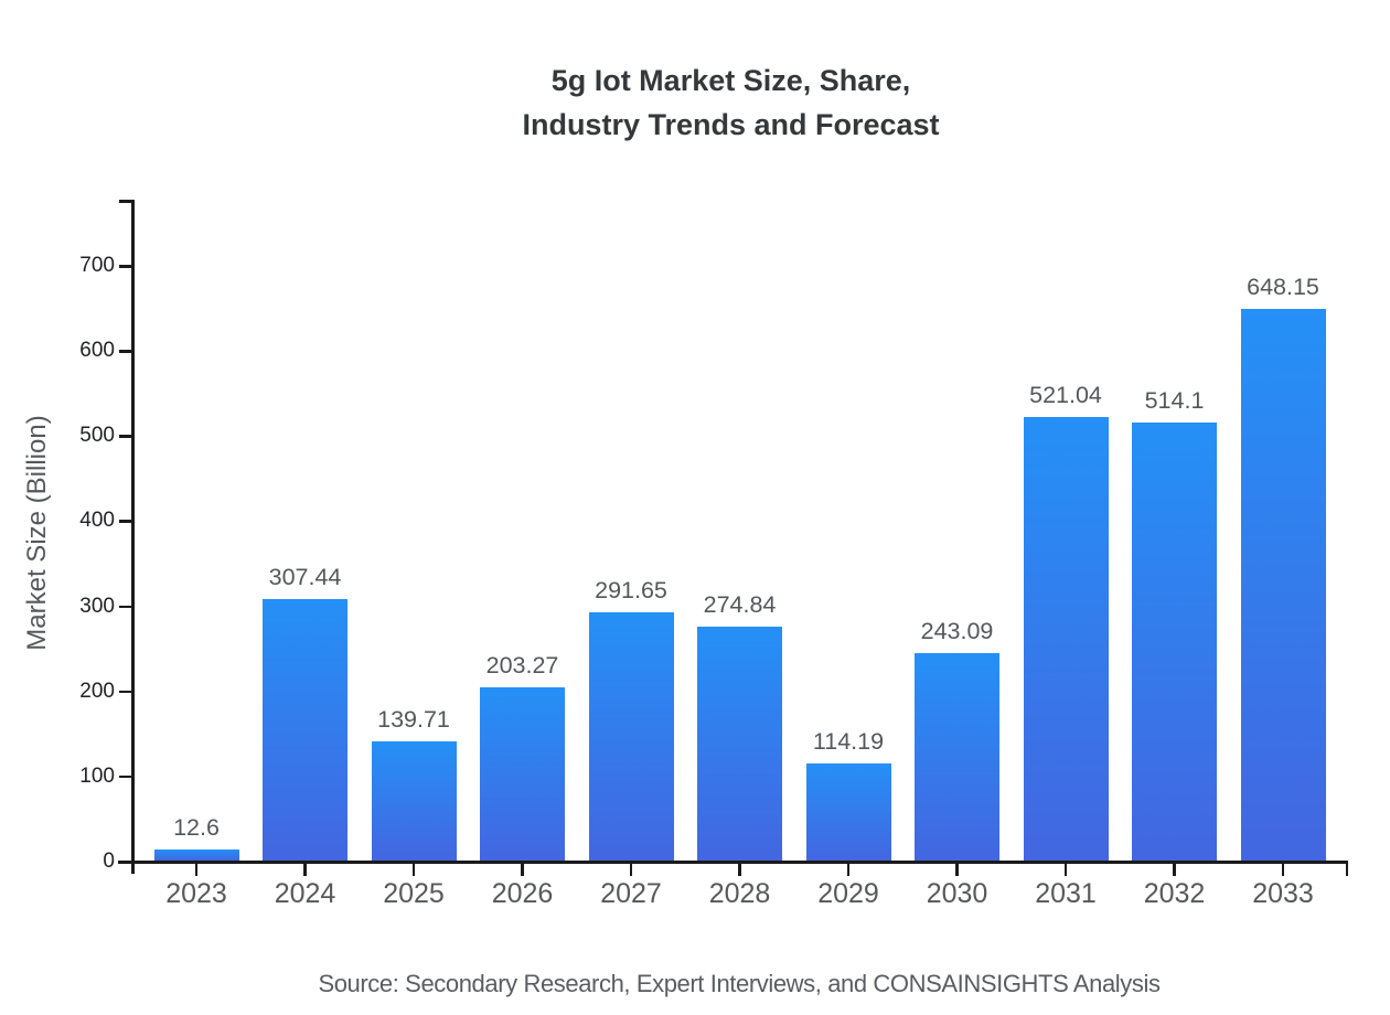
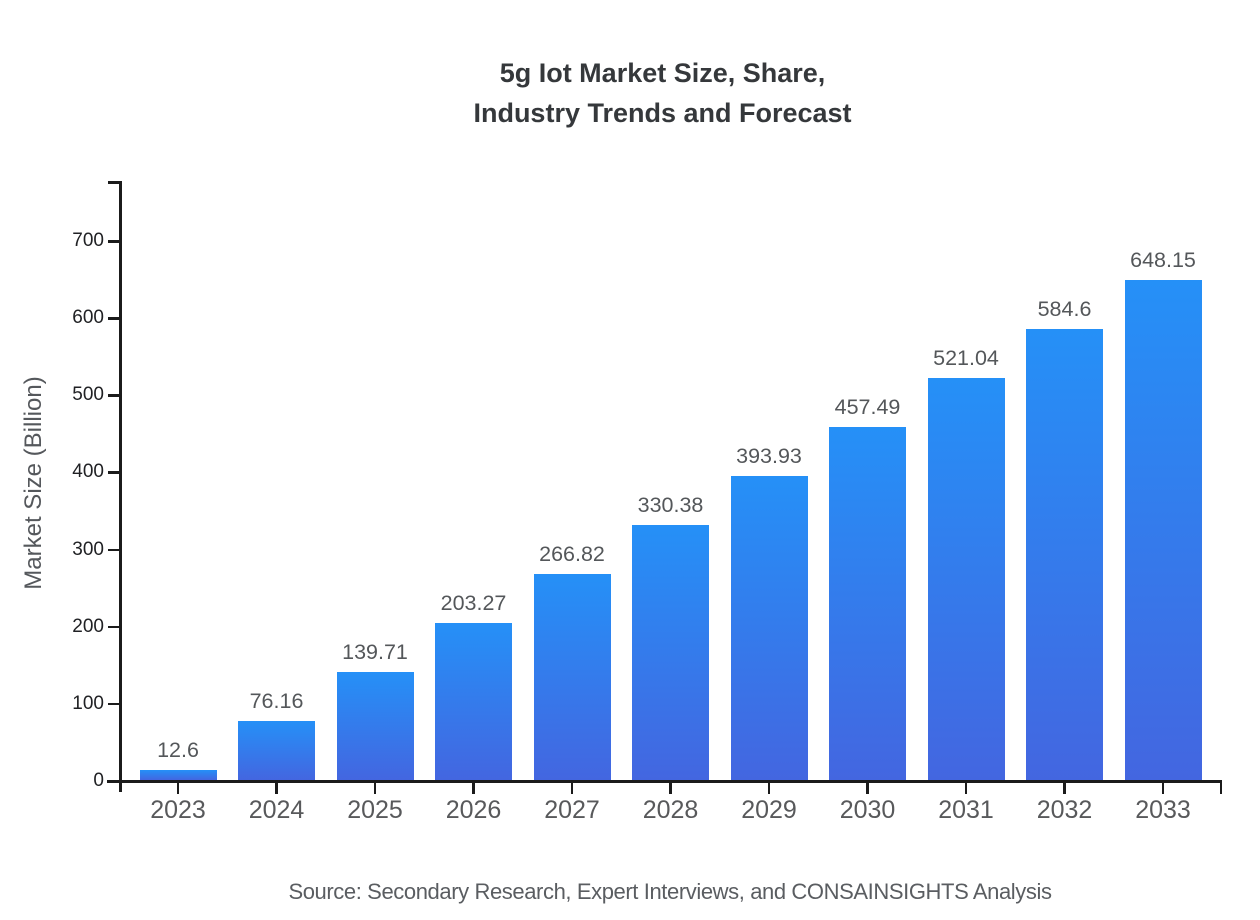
2024: 307.44 -> 76.16
2027: 291.65 -> 266.82
2028: 274.84 -> 330.38
2029: 114.19 -> 393.93
2030: 243.09 -> 457.49
2032: 514.1 -> 584.6
